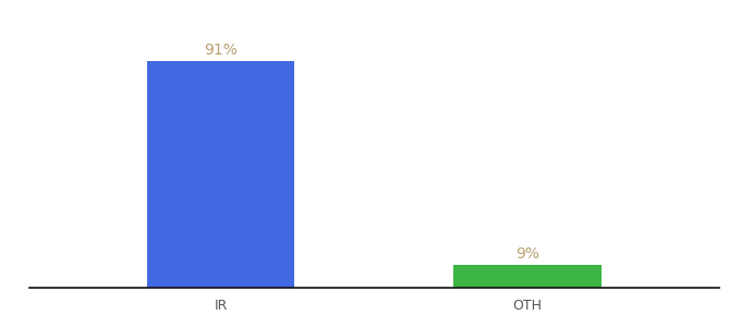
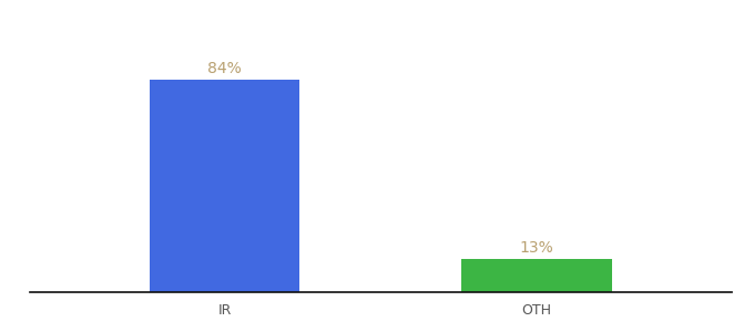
IR: 91% -> 84%
OTH: 9% -> 13%
